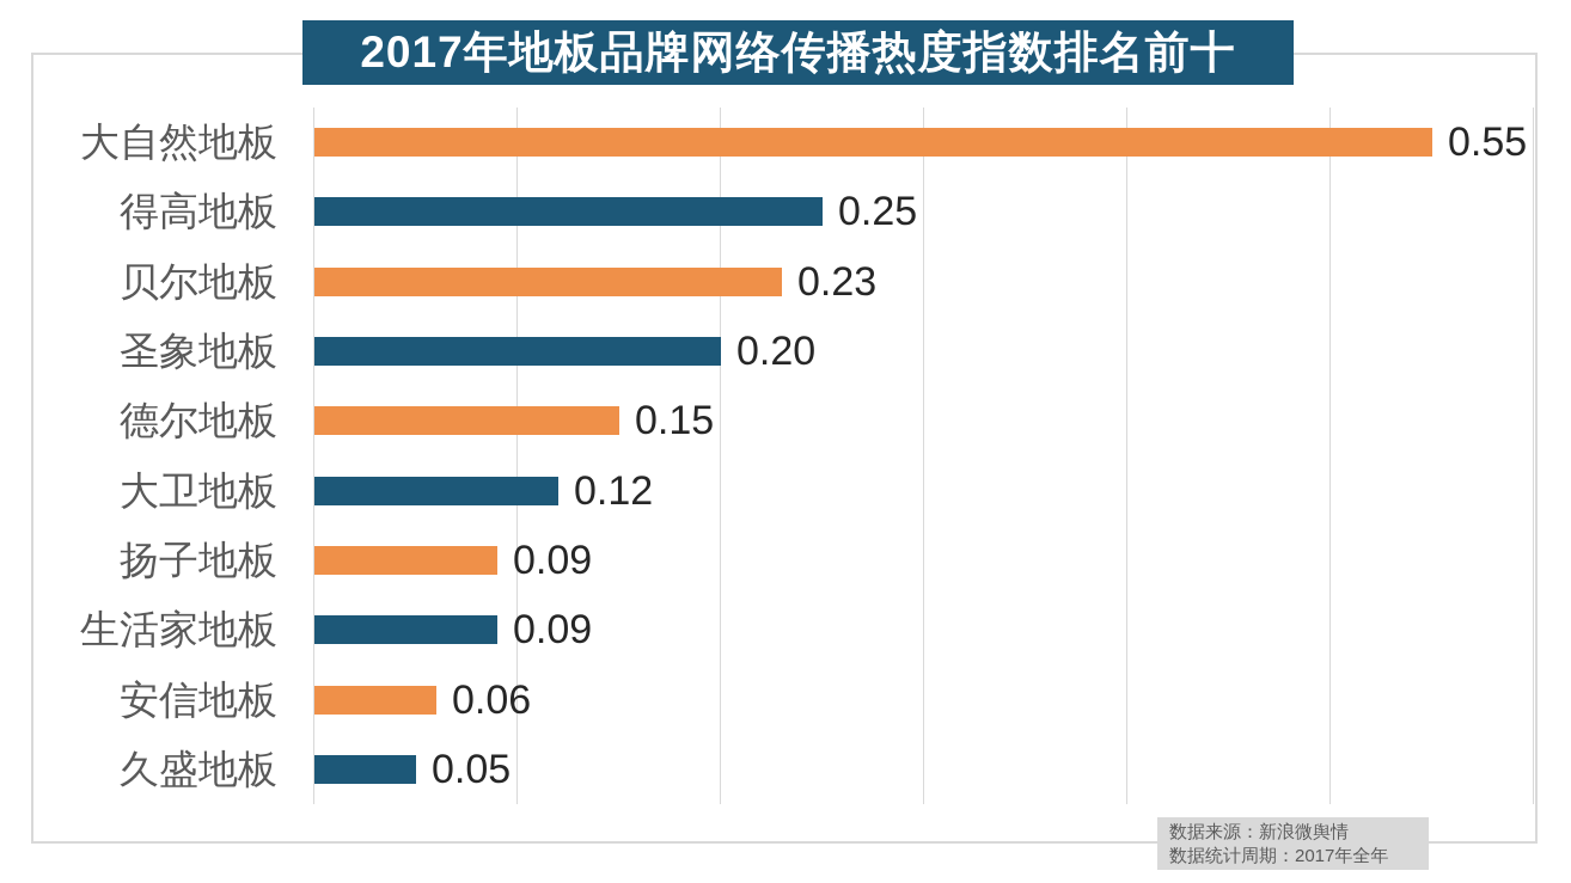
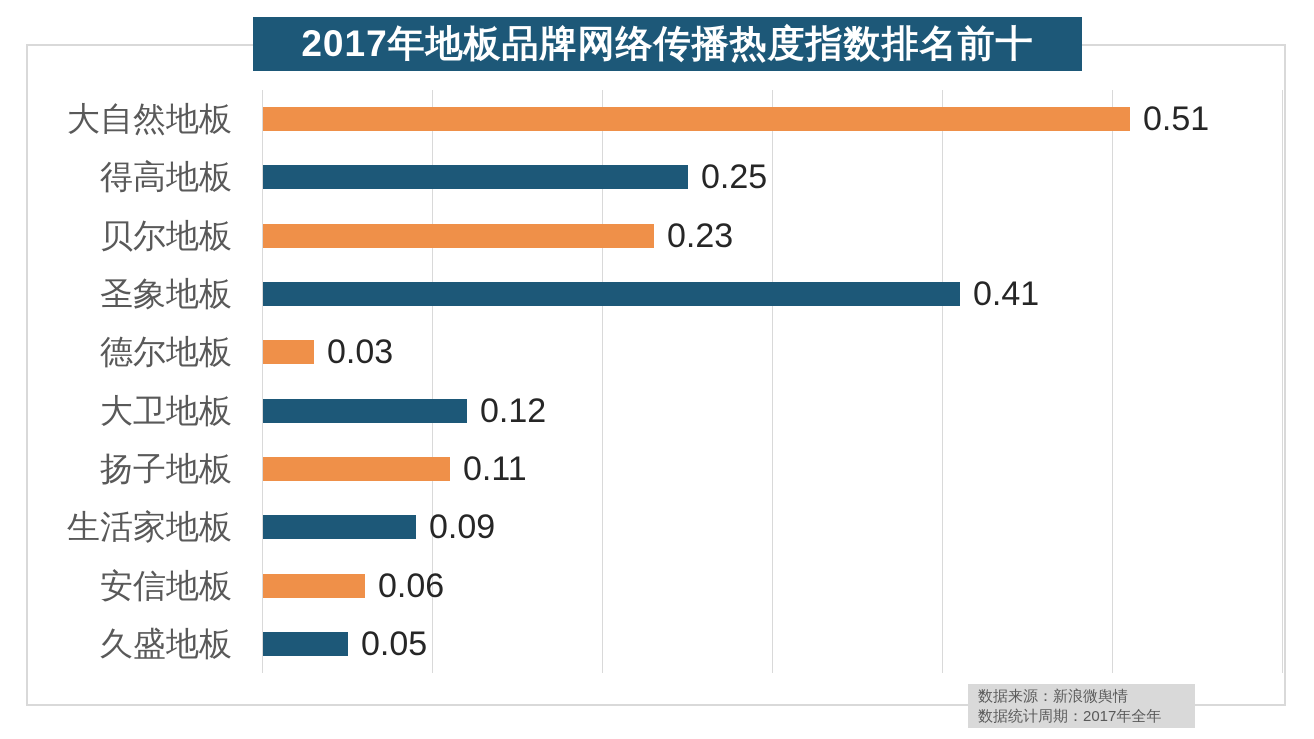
大自然地板: 0.55 -> 0.51
圣象地板: 0.20 -> 0.41
德尔地板: 0.15 -> 0.03
扬子地板: 0.09 -> 0.11
